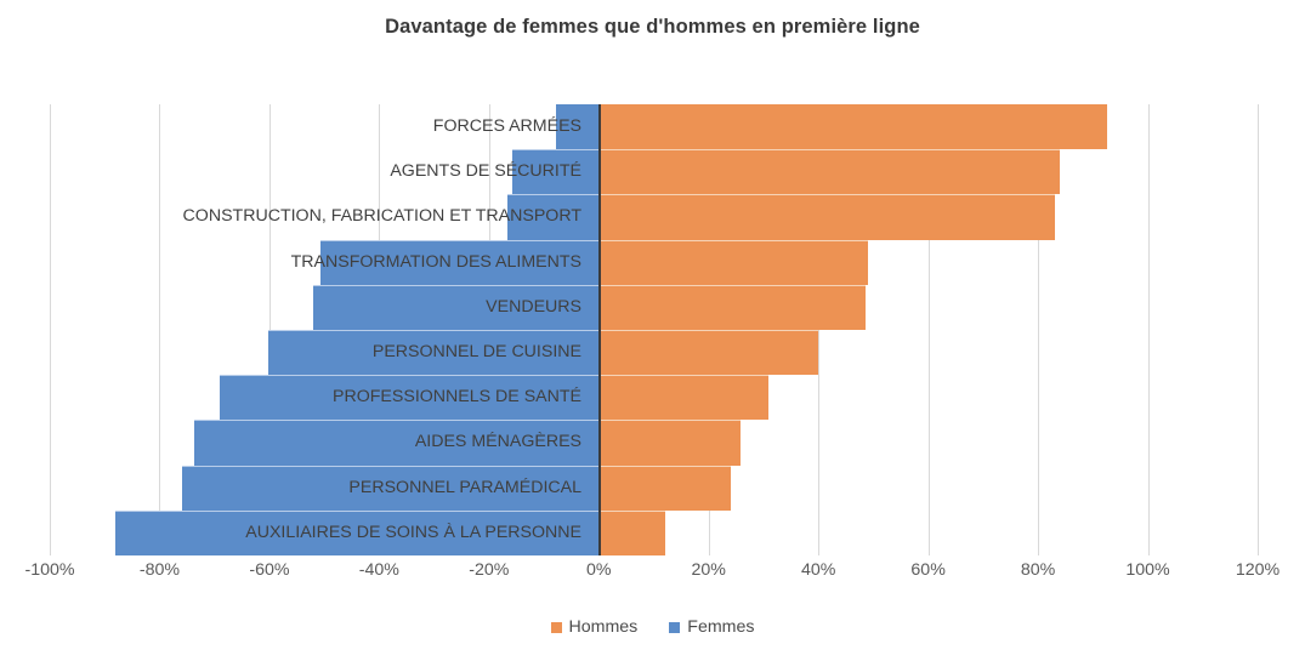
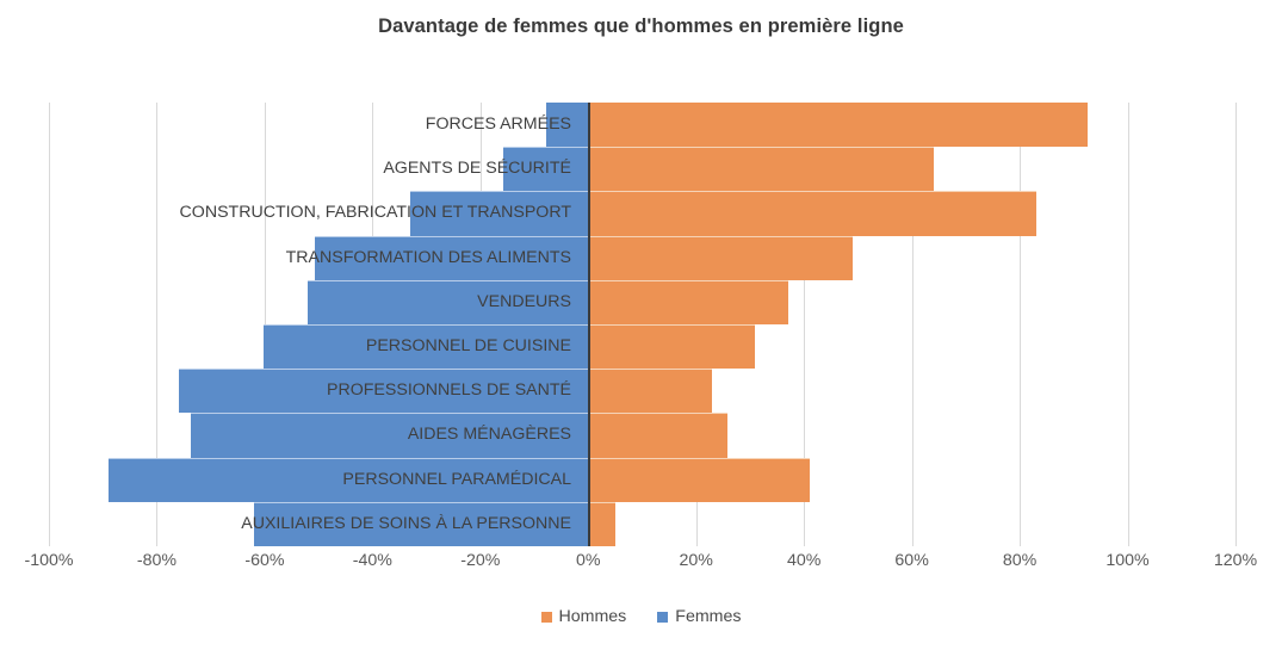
Hommes/AGENTS DE SÉCURITÉ: 84% -> 64%
Femmes/CONSTRUCTION, FABRICATION ET TRANSPORT: -17% -> -33%
Hommes/VENDEURS: 48% -> 37%
Hommes/PERSONNEL DE CUISINE: 40% -> 31%
Hommes/PROFESSIONNELS DE SANTÉ: 31% -> 23%
Femmes/PROFESSIONNELS DE SANTÉ: -69% -> -76%
Hommes/PERSONNEL PARAMÉDICAL: 24% -> 41%
Femmes/PERSONNEL PARAMÉDICAL: -76% -> -89%
Hommes/AUXILIAIRES DE SOINS À LA PERSONNE: 12% -> 5%
Femmes/AUXILIAIRES DE SOINS À LA PERSONNE: -88% -> -62%
